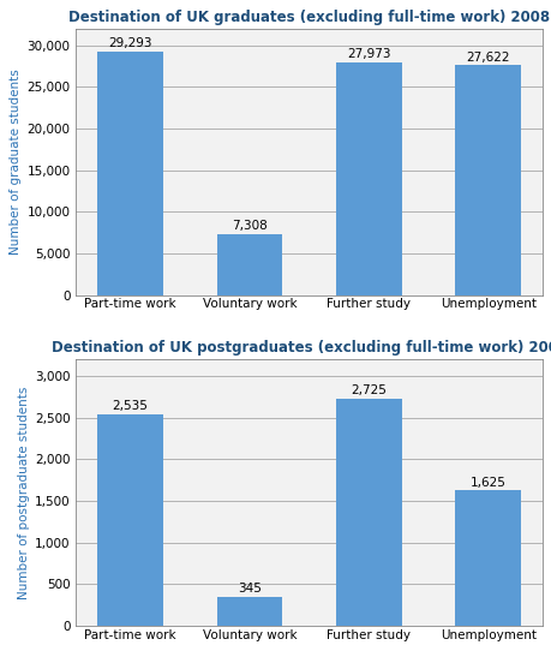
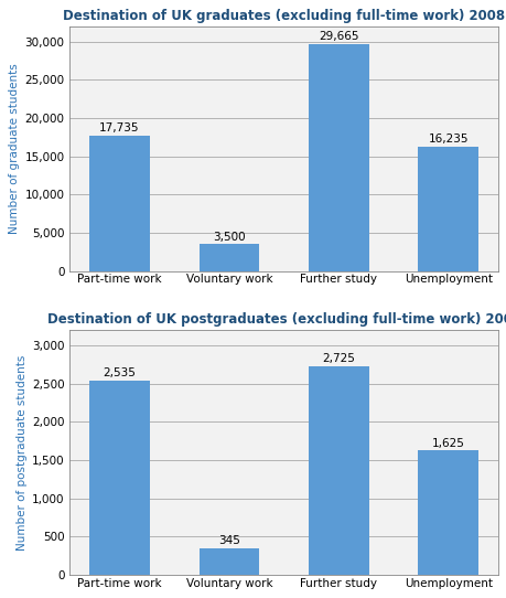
Destination of UK graduates (excluding full-time work) 2008/Part-time work: 29,293 -> 17,735
Destination of UK graduates (excluding full-time work) 2008/Voluntary work: 7,308 -> 3,500
Destination of UK graduates (excluding full-time work) 2008/Further study: 27,973 -> 29,665
Destination of UK graduates (excluding full-time work) 2008/Unemployment: 27,622 -> 16,235
